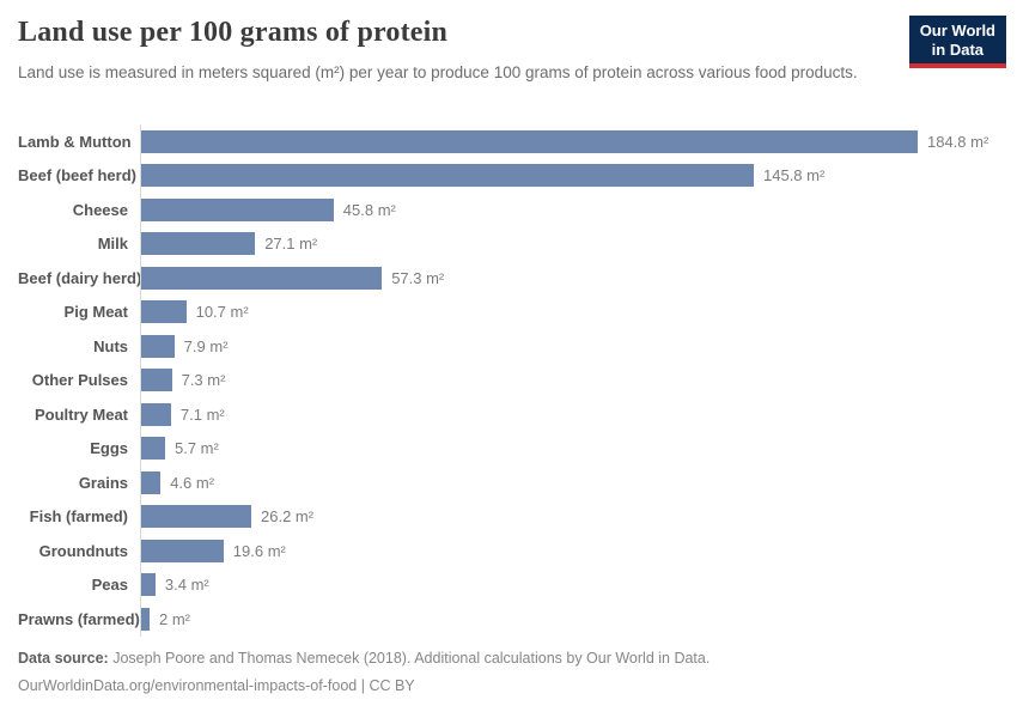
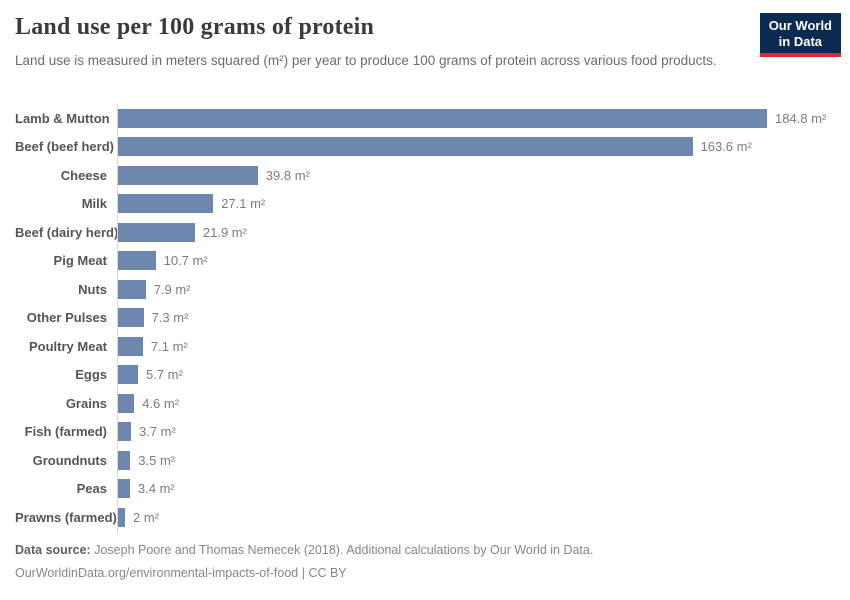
Beef (beef herd): 145.8 -> 163.6
Cheese: 45.8 -> 39.8
Beef (dairy herd): 57.3 -> 21.9
Fish (farmed): 26.2 -> 3.7
Groundnuts: 19.6 -> 3.5
